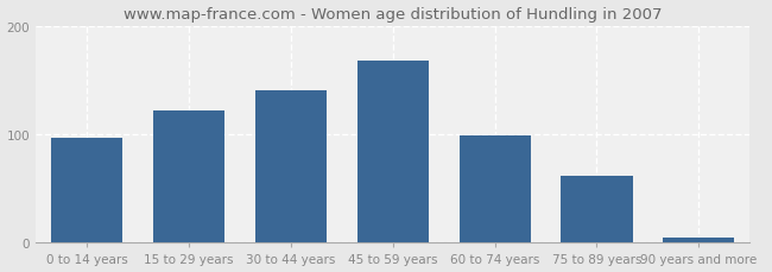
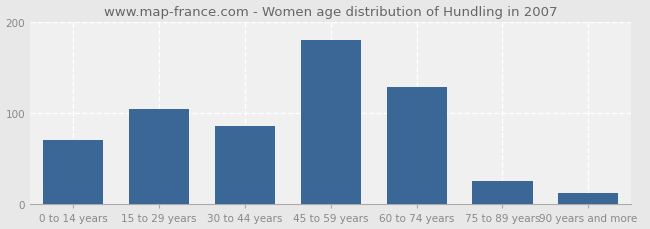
0 to 14 years: 97 -> 70
15 to 29 years: 122 -> 104
30 to 44 years: 140 -> 86
45 to 59 years: 168 -> 180
60 to 74 years: 99 -> 128
75 to 89 years: 62 -> 26
90 years and more: 5 -> 12
